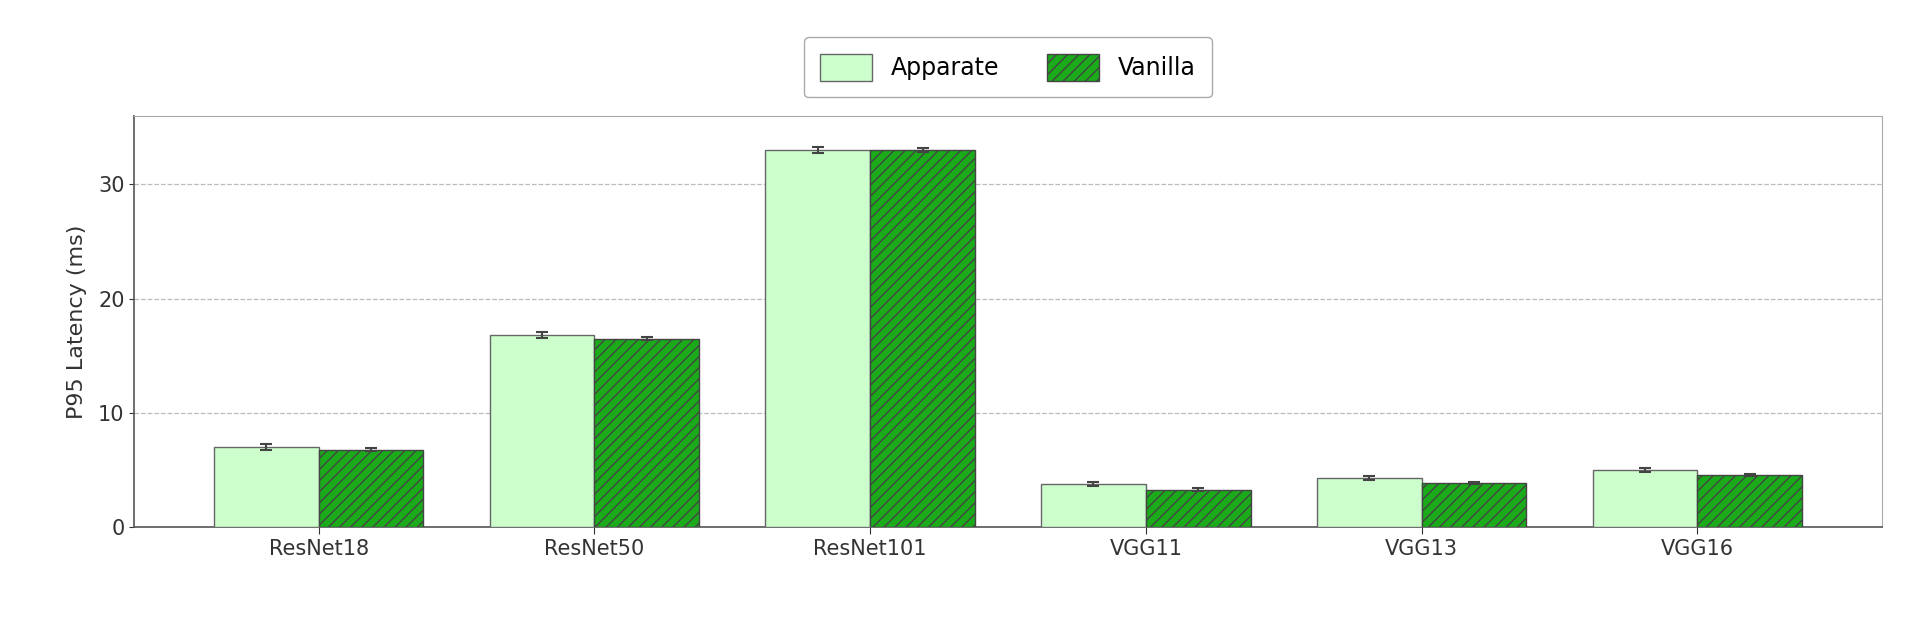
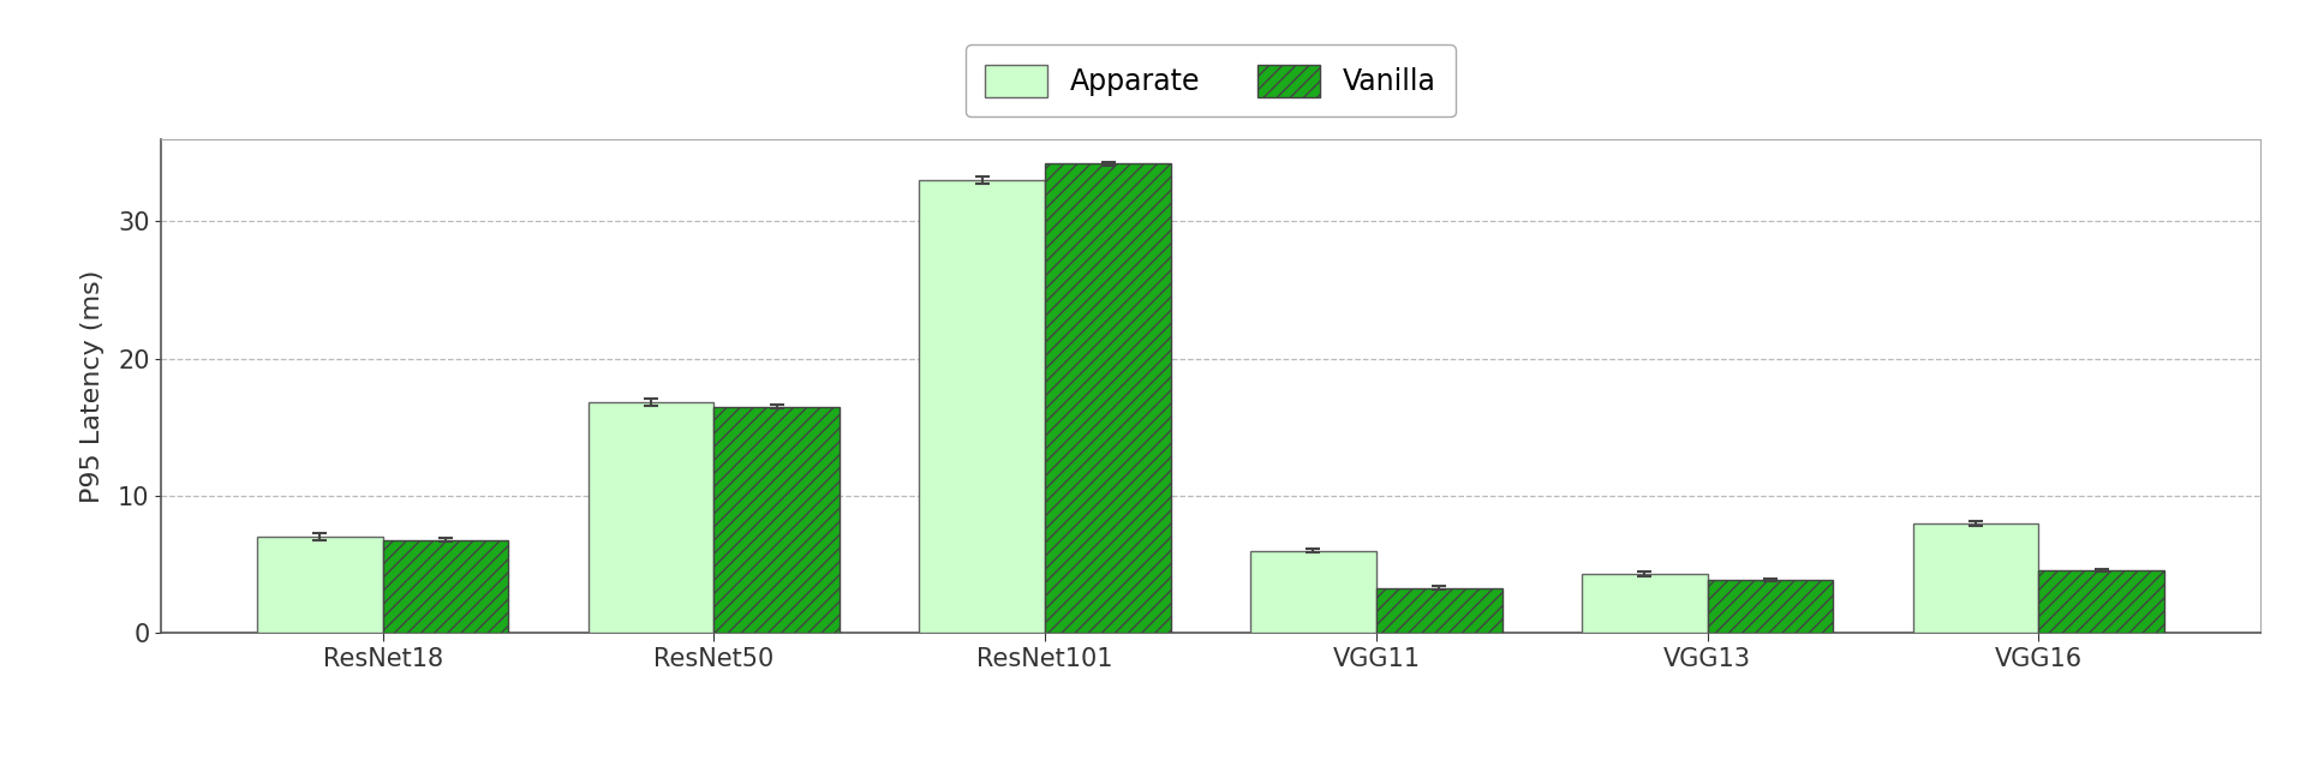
Vanilla/ResNet101: 33.0 -> 34.2
Apparate/VGG11: 3.8 -> 6.0
Apparate/VGG16: 5.0 -> 8.0
